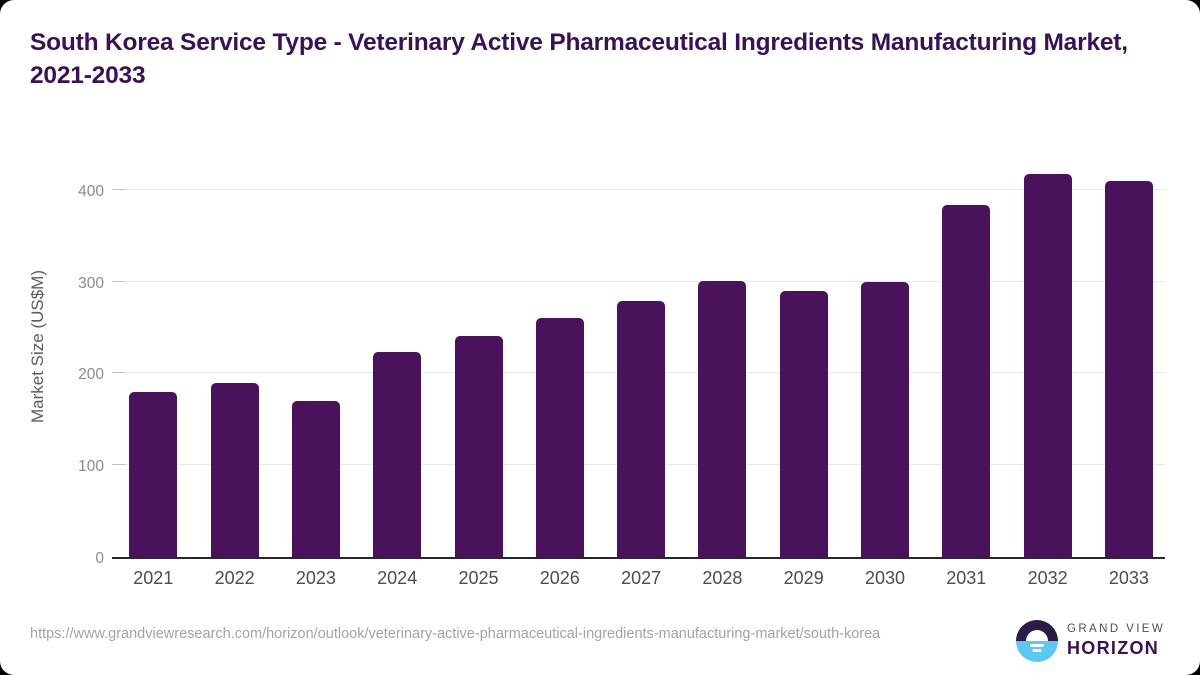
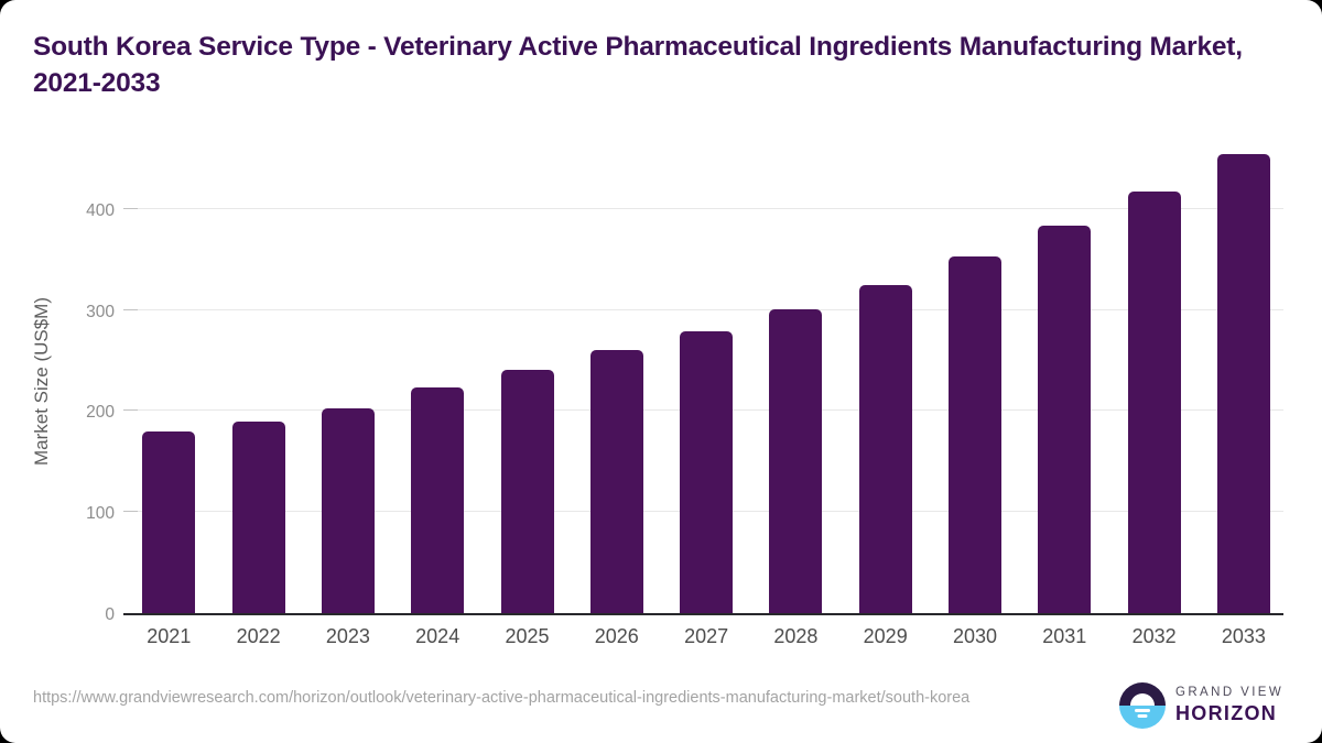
2023: 170 -> 200
2029: 290 -> 320
2030: 300 -> 350
2033: 410 -> 450
